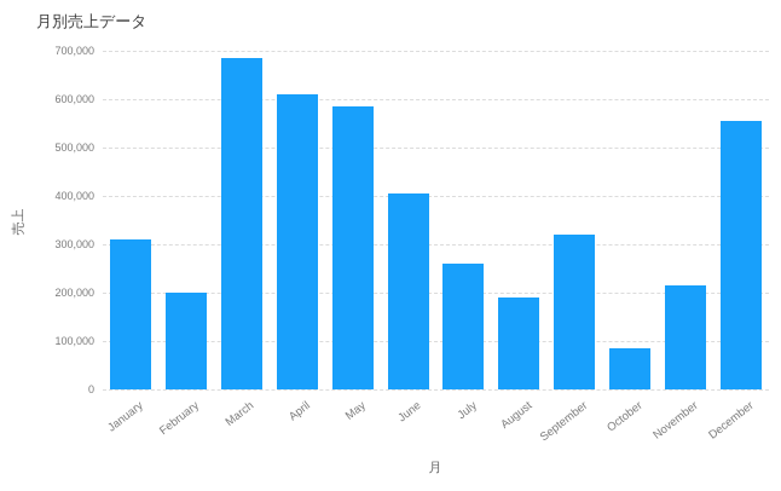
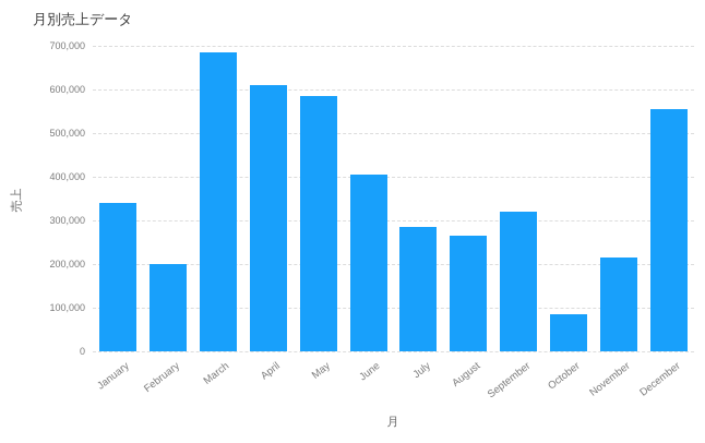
January: 310000 -> 340000
July: 260000 -> 280000
August: 190000 -> 260000
